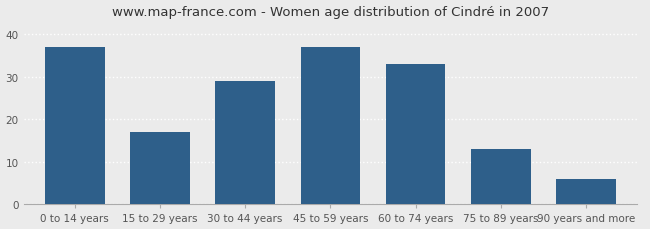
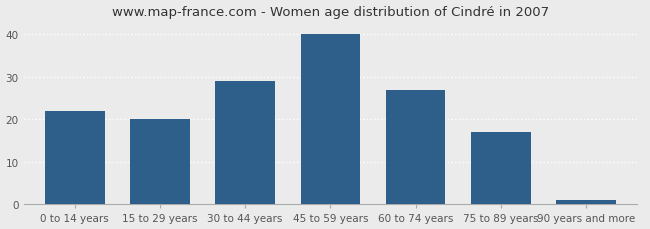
0 to 14 years: 37 -> 22
15 to 29 years: 17 -> 20
45 to 59 years: 37 -> 40
60 to 74 years: 33 -> 27
75 to 89 years: 13 -> 17
90 years and more: 6 -> 1
